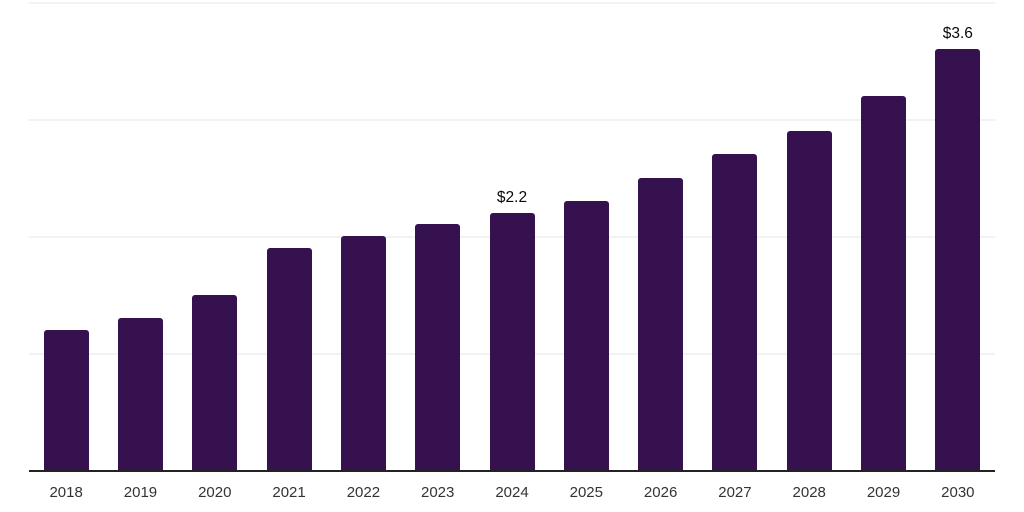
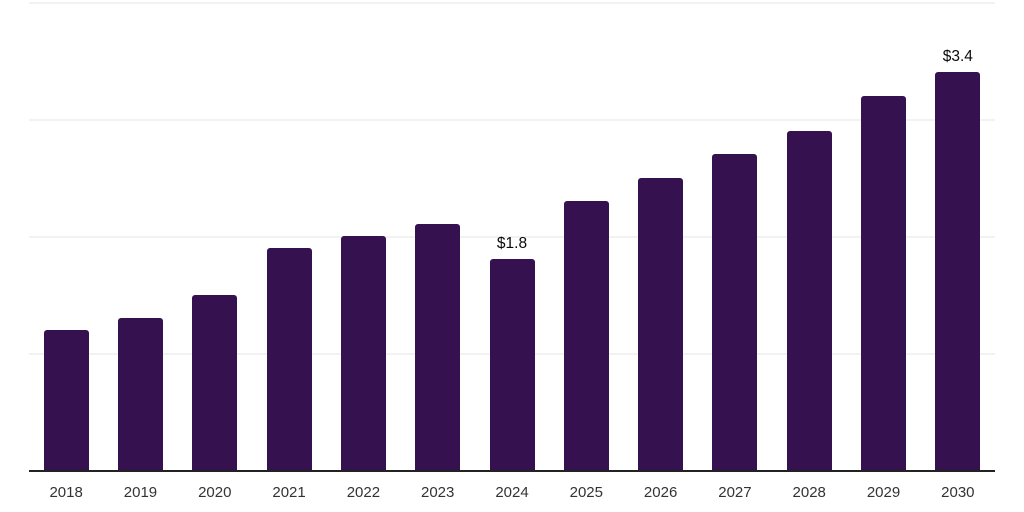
2024: $2.2 -> $1.8
2030: $3.6 -> $3.4
